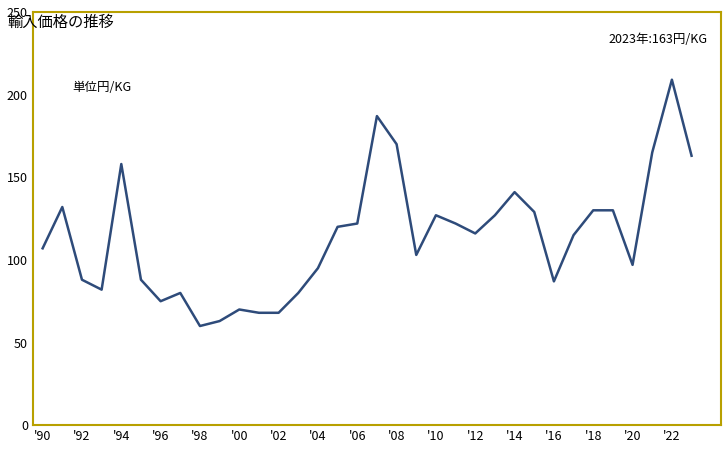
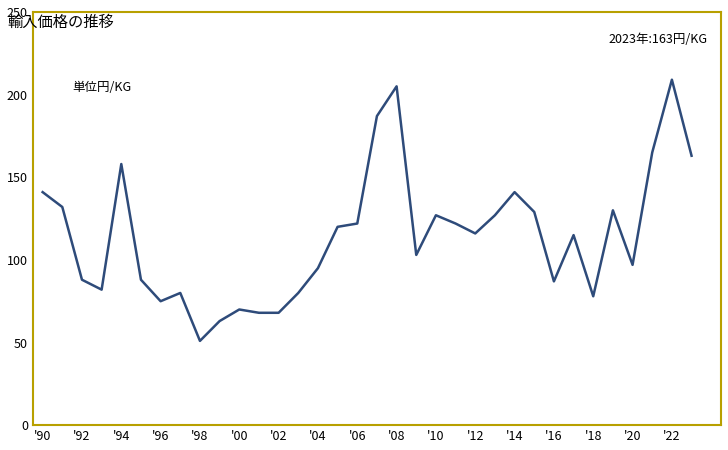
'90: 107 -> 141
'98: 60 -> 51
'08: 170 -> 205
'18: 130 -> 78
